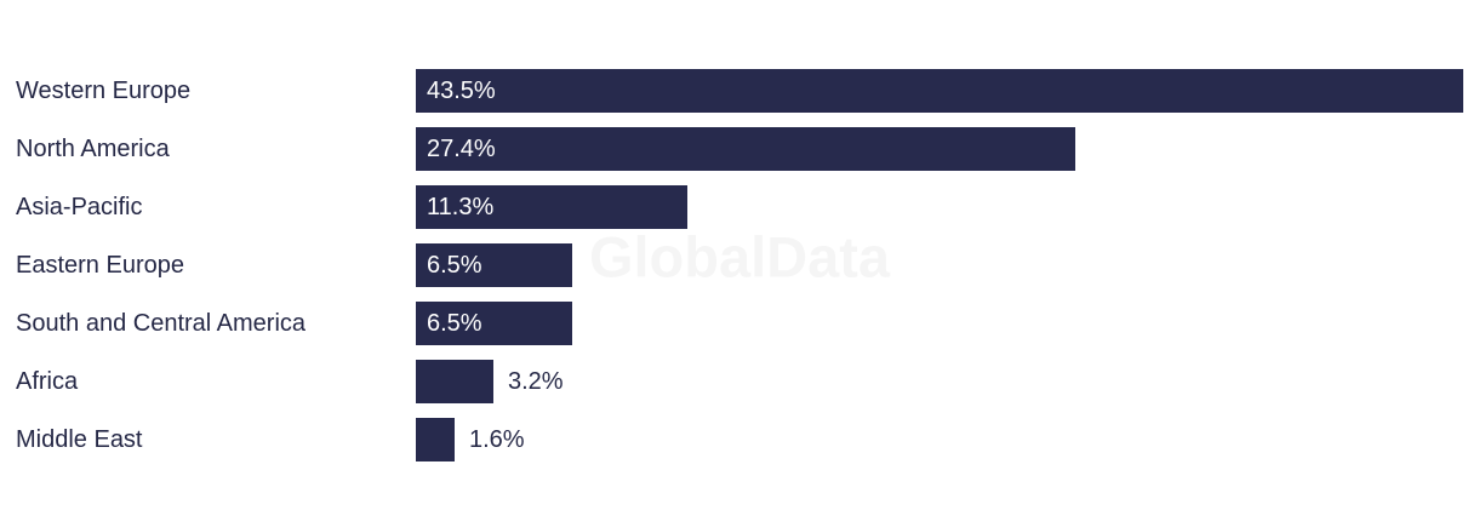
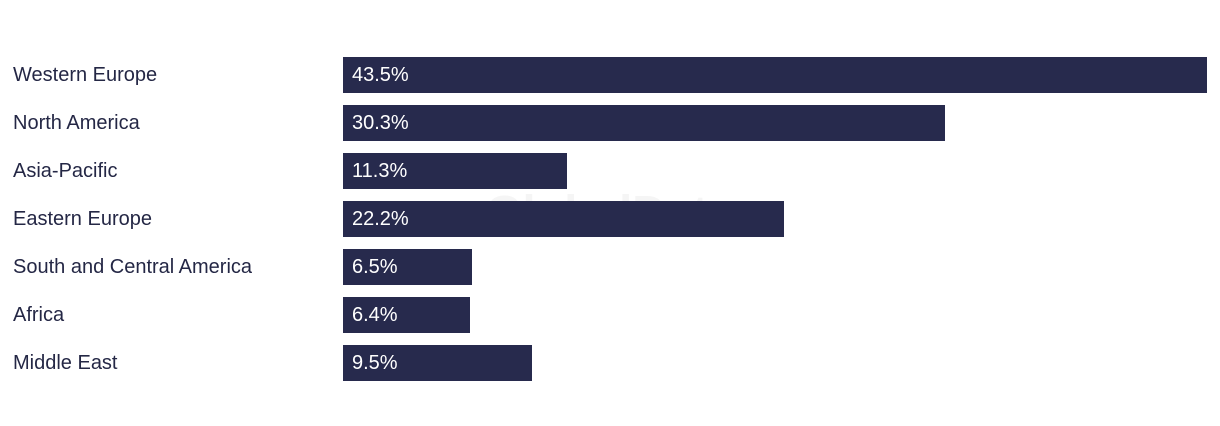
North America: 27.4% -> 30.3%
Eastern Europe: 6.5% -> 22.2%
Africa: 3.2% -> 6.4%
Middle East: 1.6% -> 9.5%
